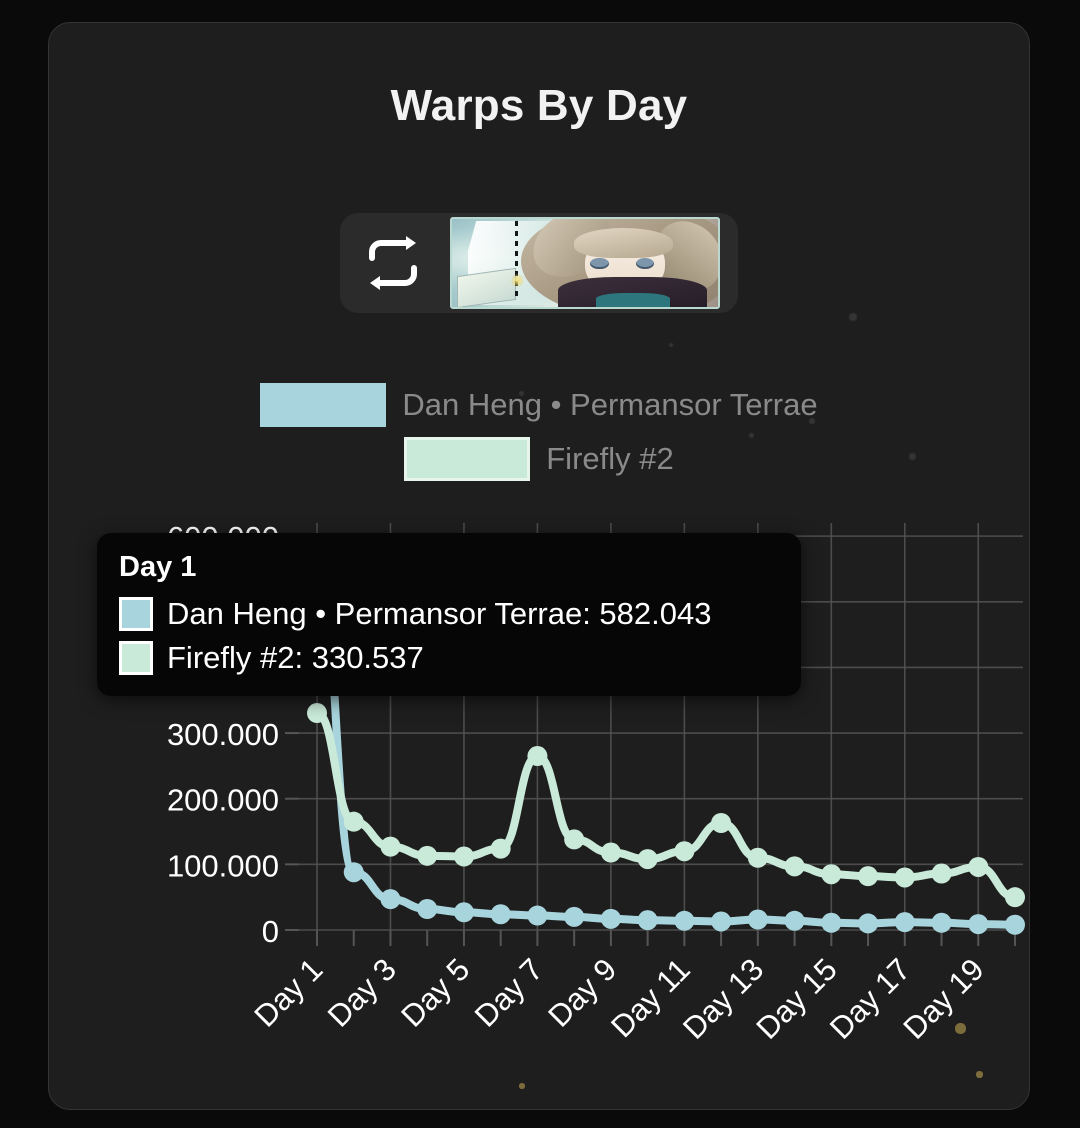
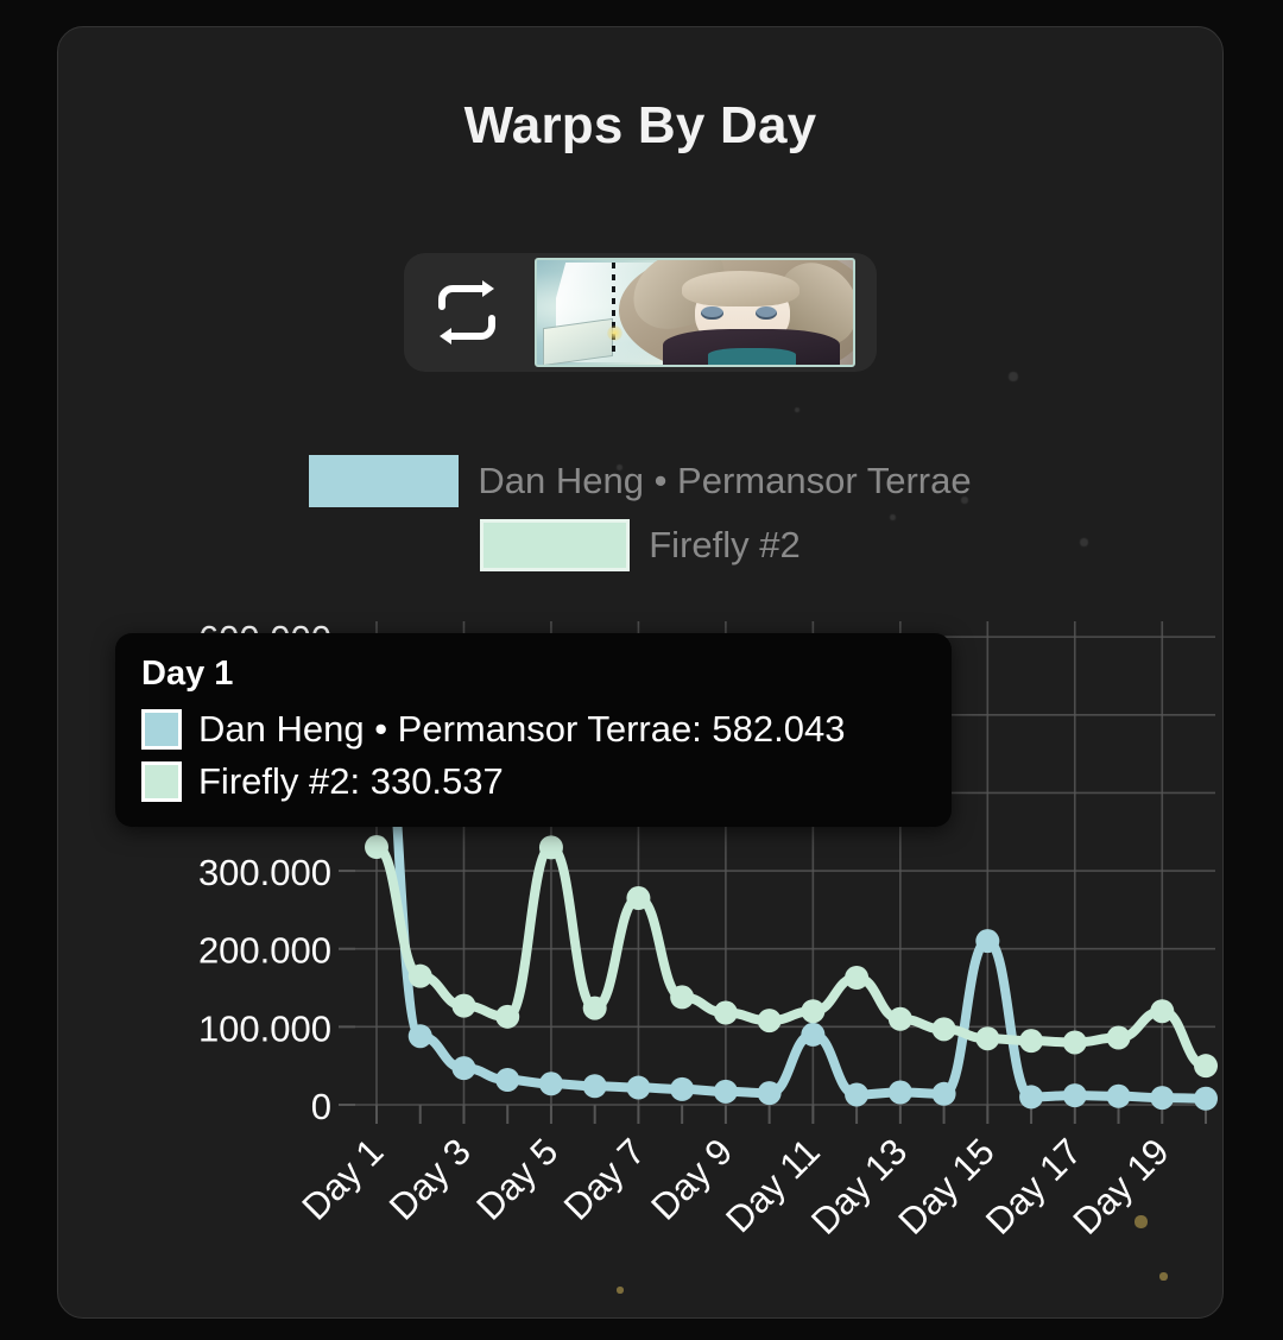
Firefly #2/Day 5: 110000 -> 330000
Dan Heng • Permansor Terrae/Day 11: 10000 -> 90000
Dan Heng • Permansor Terrae/Day 15: 10000 -> 210000
Firefly #2/Day 19: 100000 -> 120000
